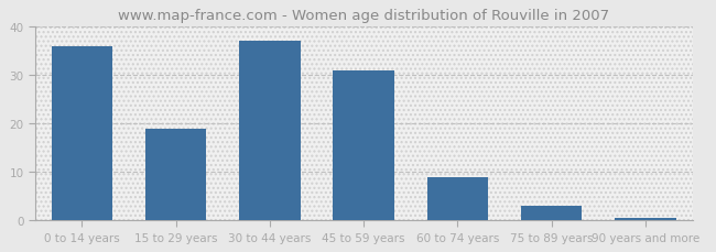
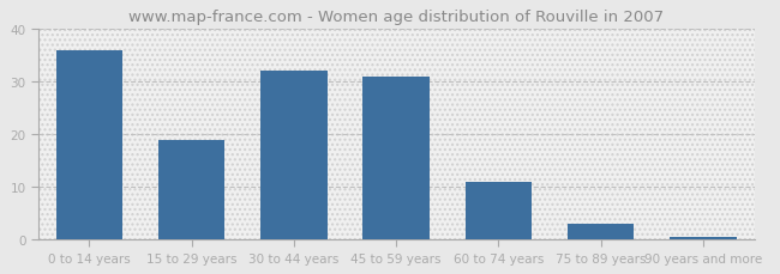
30 to 44 years: 37.0 -> 32.0
60 to 74 years: 9.0 -> 11.0
